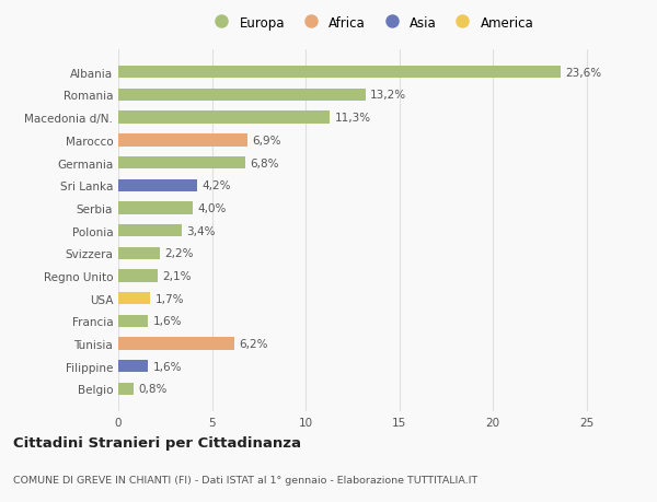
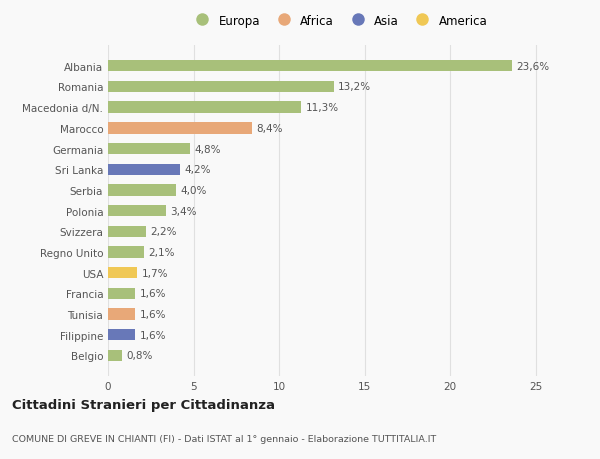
Marocco: 6,9% -> 8,4%
Germania: 6,8% -> 4,8%
Tunisia: 6,2% -> 1,6%
